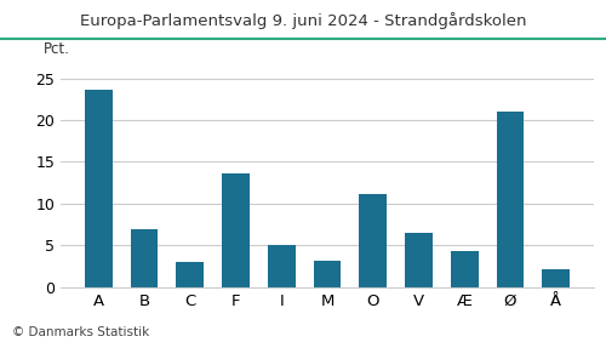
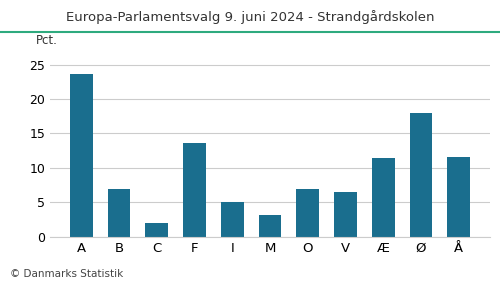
C: 3.1 -> 2.0
O: 11.2 -> 7.0
Æ: 4.3 -> 11.4
Ø: 21.0 -> 18.0
Å: 2.1 -> 11.6
